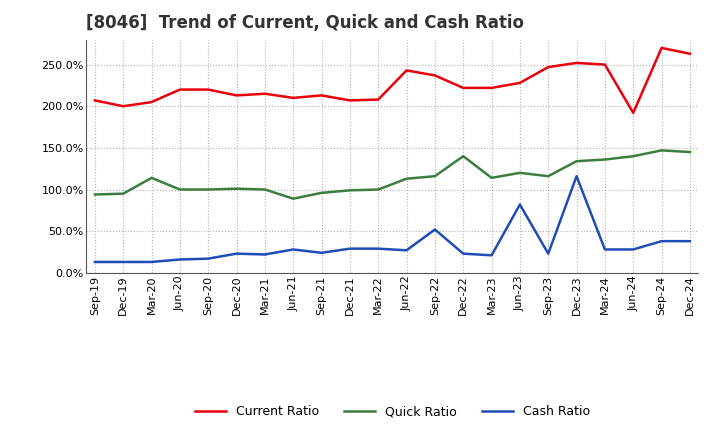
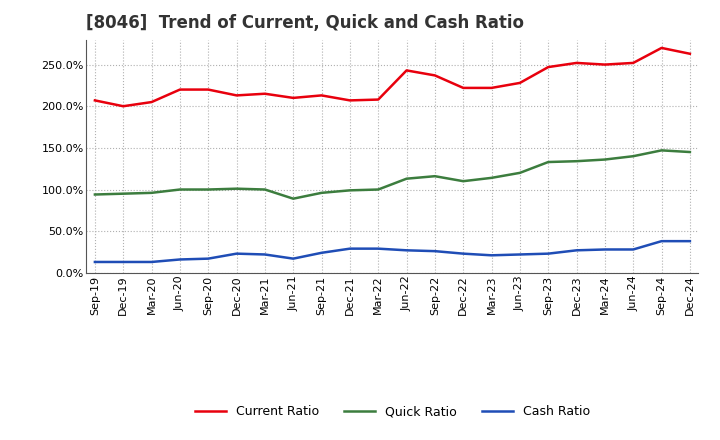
Quick Ratio/Mar-20: 114% -> 96%
Cash Ratio/Jun-21: 28% -> 17%
Cash Ratio/Sep-22: 52% -> 26%
Quick Ratio/Dec-22: 140% -> 110%
Cash Ratio/Jun-23: 82% -> 22%
Quick Ratio/Sep-23: 116% -> 133%
Cash Ratio/Dec-23: 116% -> 27%
Current Ratio/Jun-24: 192% -> 252%
